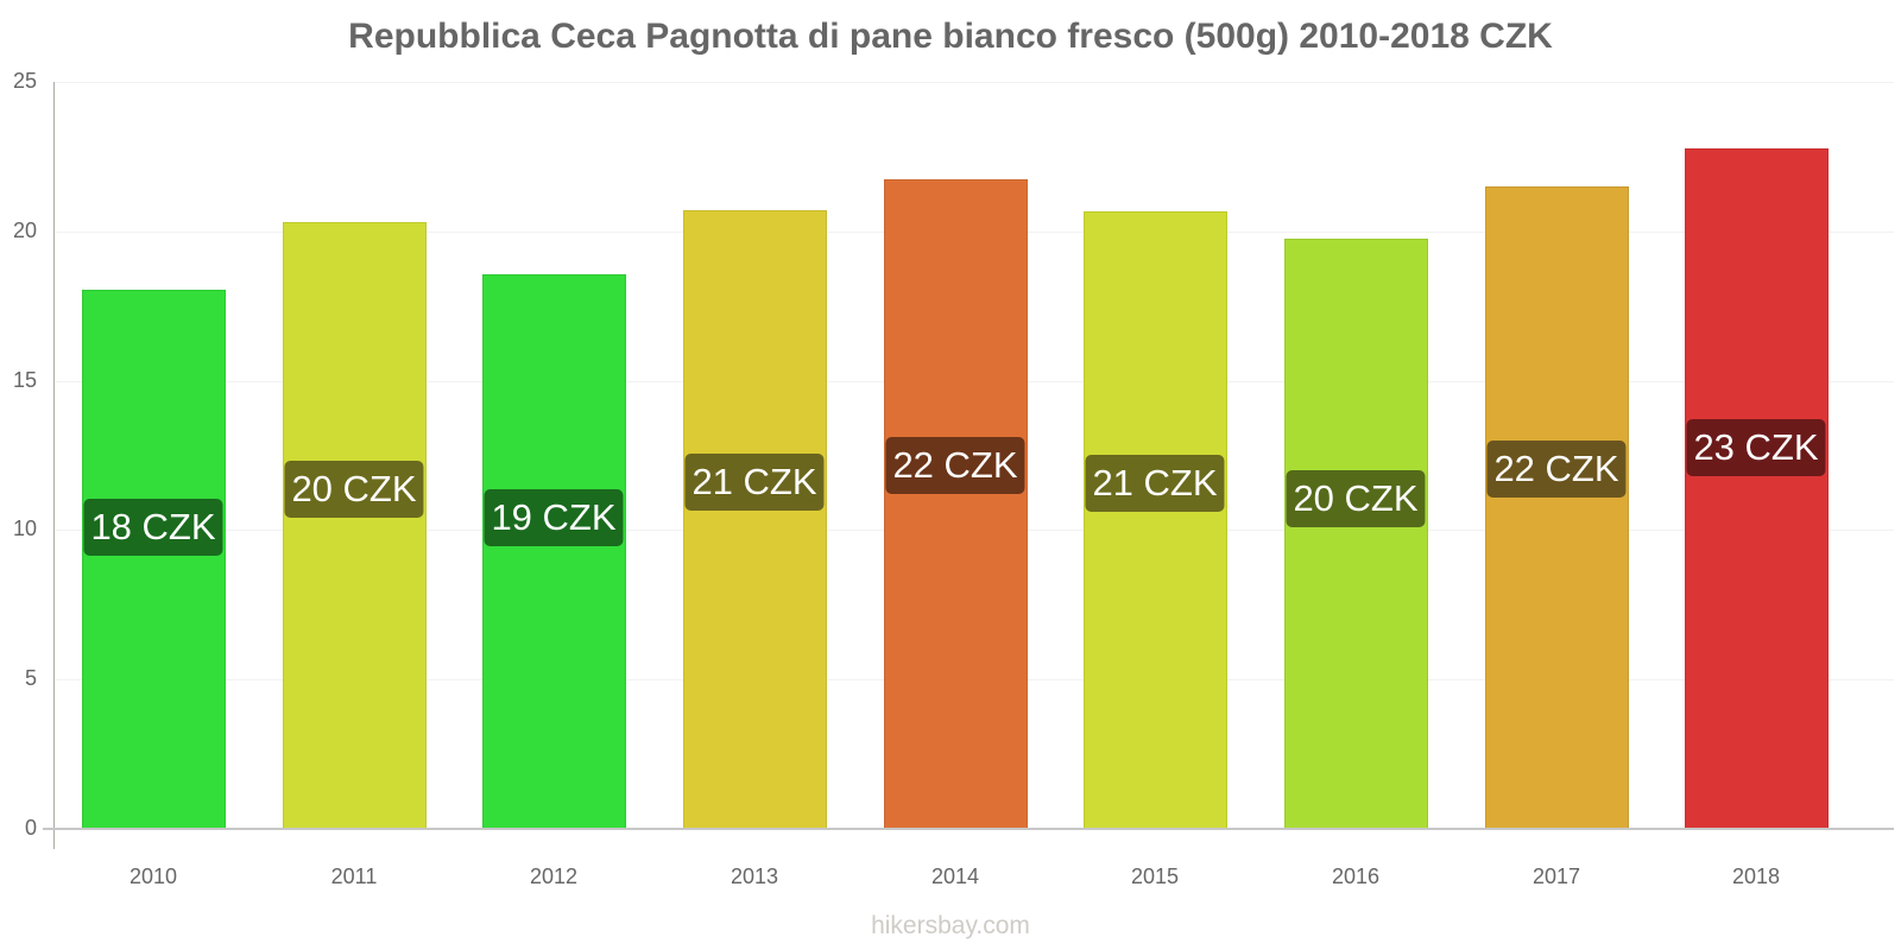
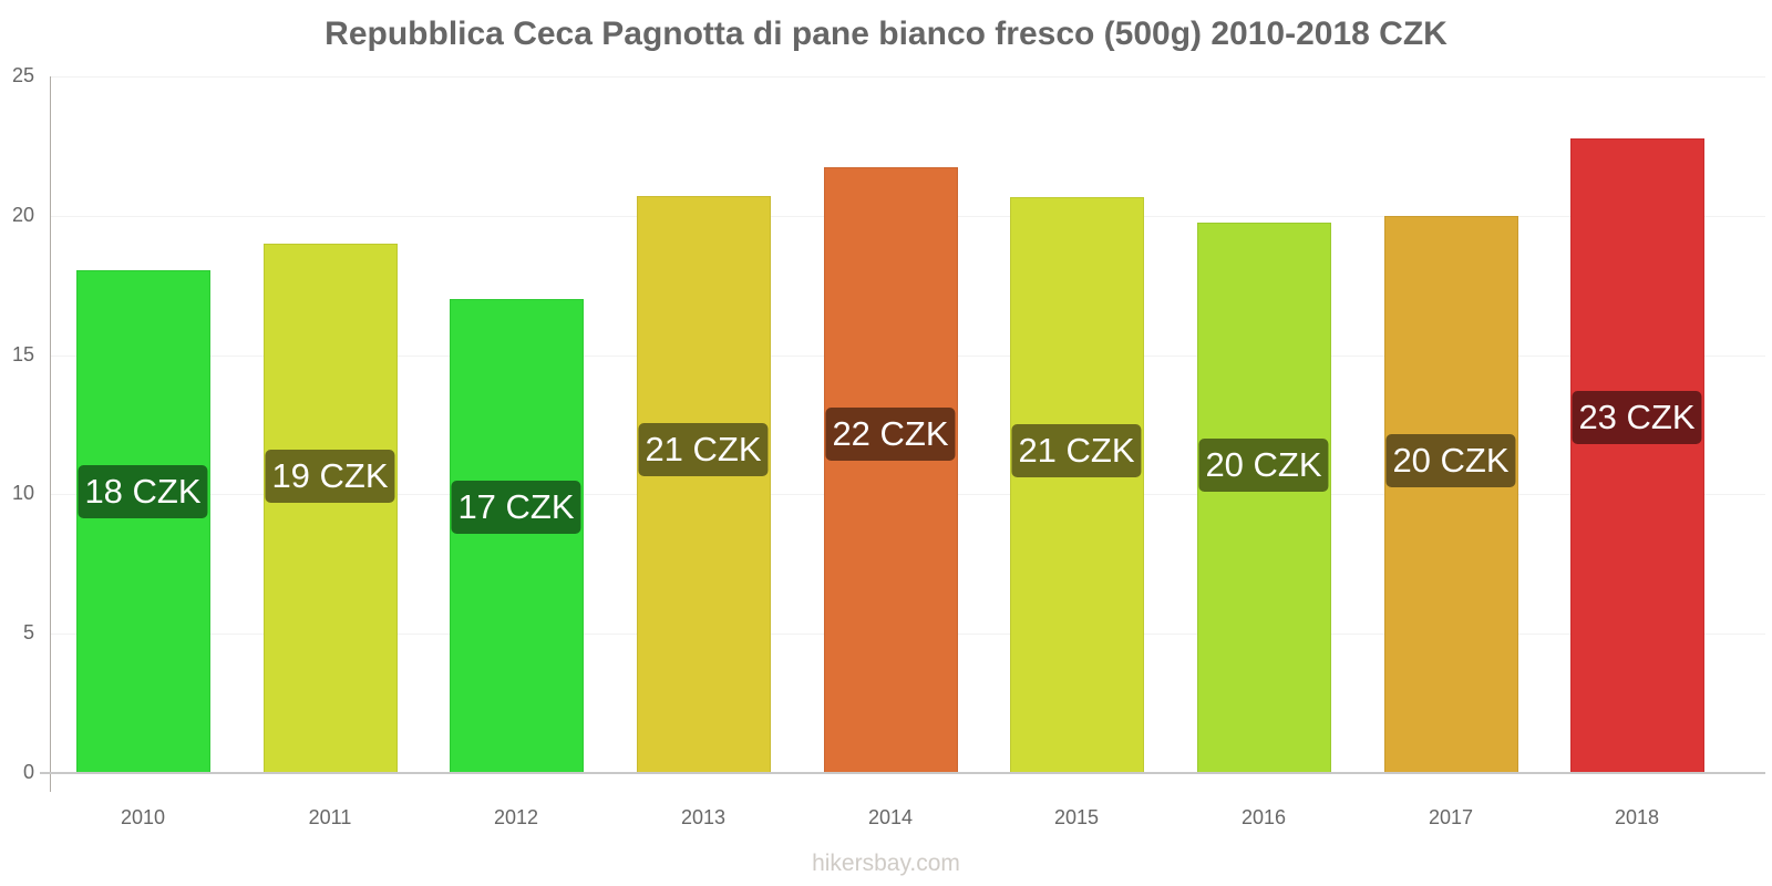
2011: 20 -> 19
2012: 19 -> 17
2017: 22 -> 20
